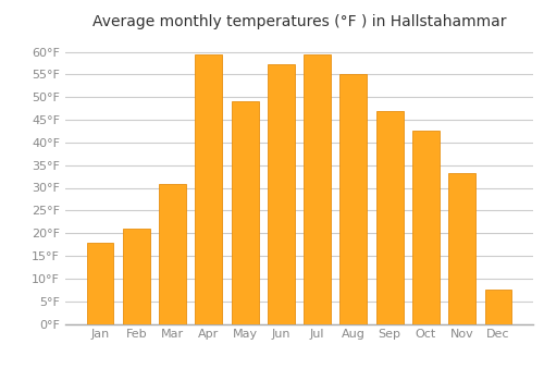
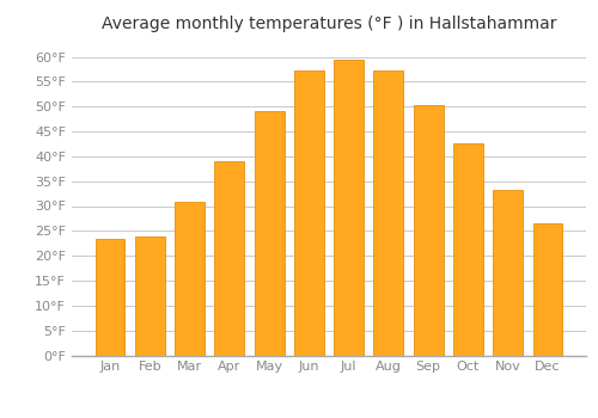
Jan: 18.0°F -> 23.5°F
Feb: 21.0°F -> 23.8°F
Apr: 59.5°F -> 39.0°F
Aug: 55.0°F -> 57.3°F
Sep: 47.0°F -> 50.2°F
Dec: 7.5°F -> 26.5°F
